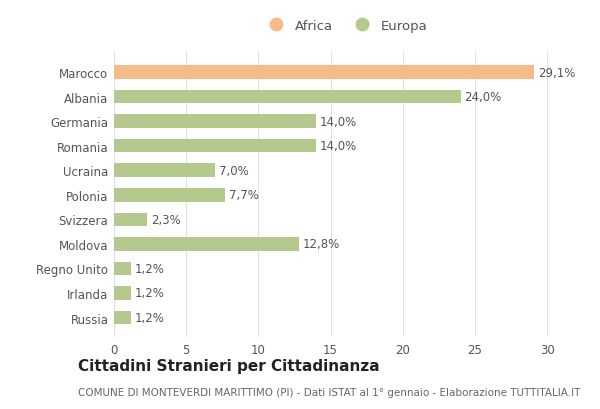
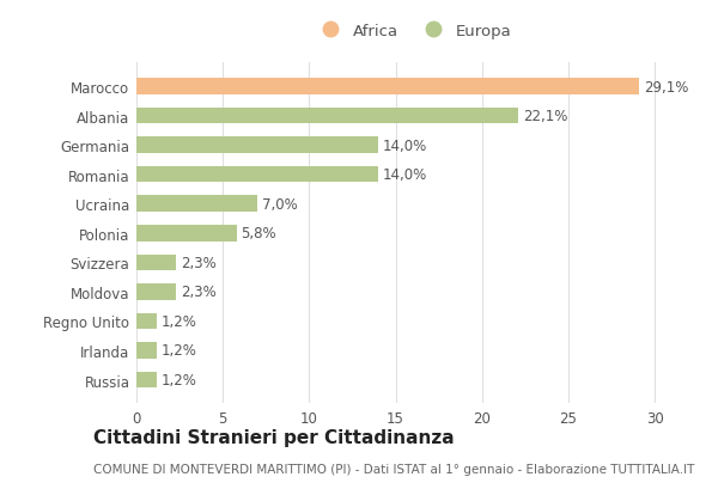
Albania: 24,0% -> 22,1%
Polonia: 7,7% -> 5,8%
Moldova: 12,8% -> 2,3%
